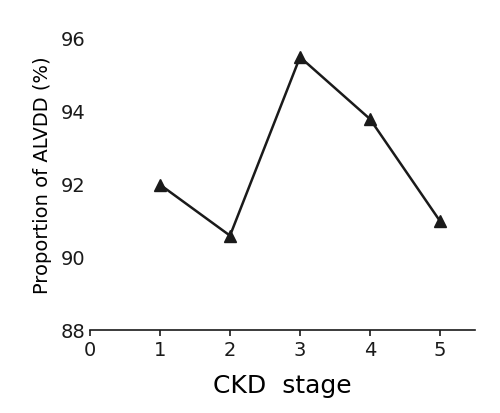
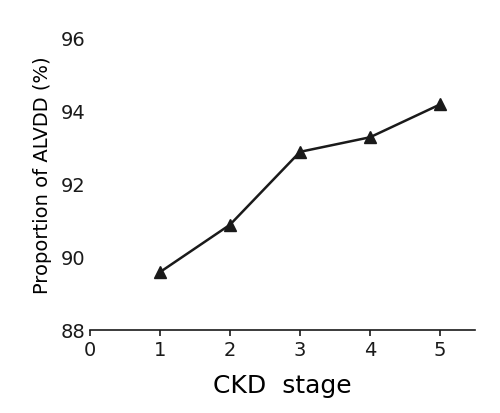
1: 92.0 -> 89.6
2: 90.6 -> 90.9
3: 95.5 -> 92.9
4: 93.8 -> 93.3
5: 91.0 -> 94.2
